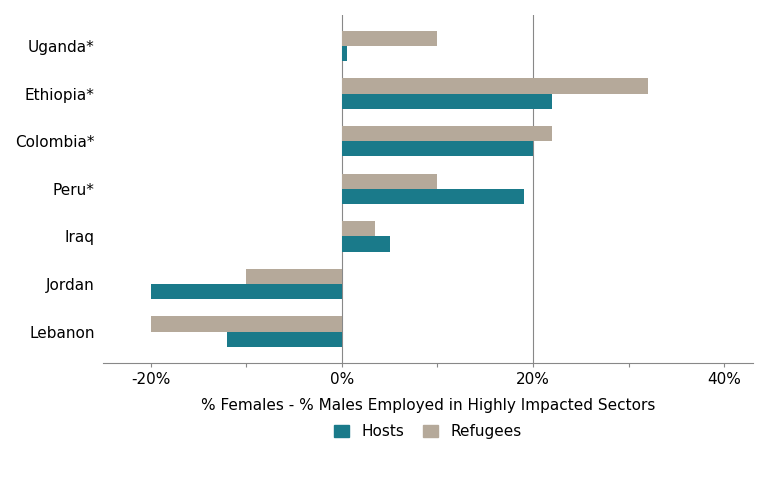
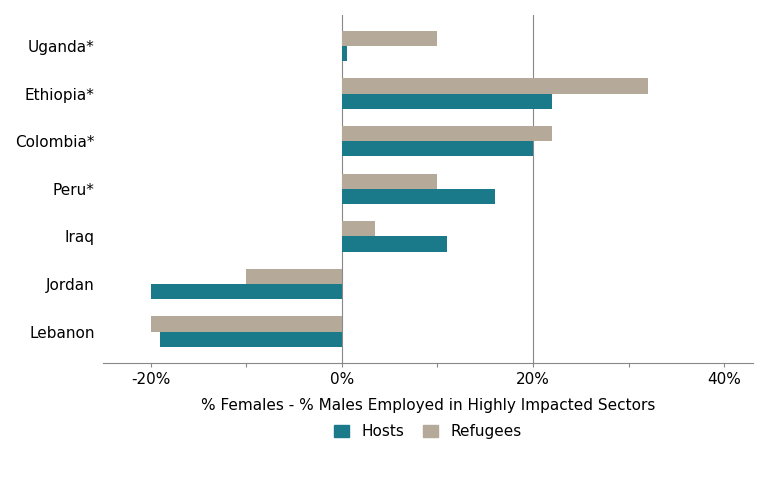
Hosts/Peru*: 19.0% -> 16.0%
Hosts/Iraq: 5.0% -> 11.0%
Hosts/Lebanon: -12.0% -> -19.0%
